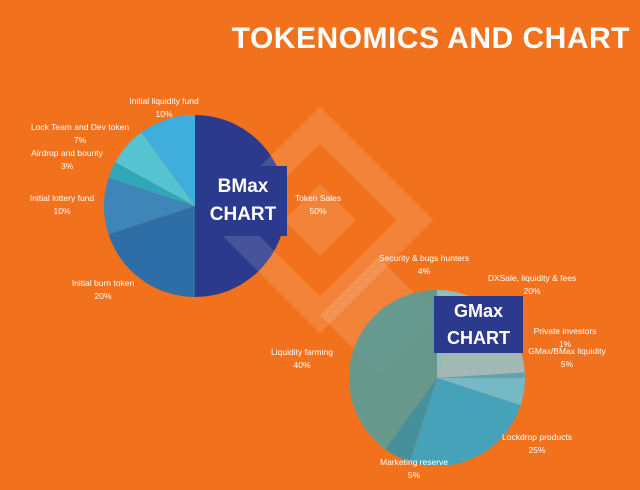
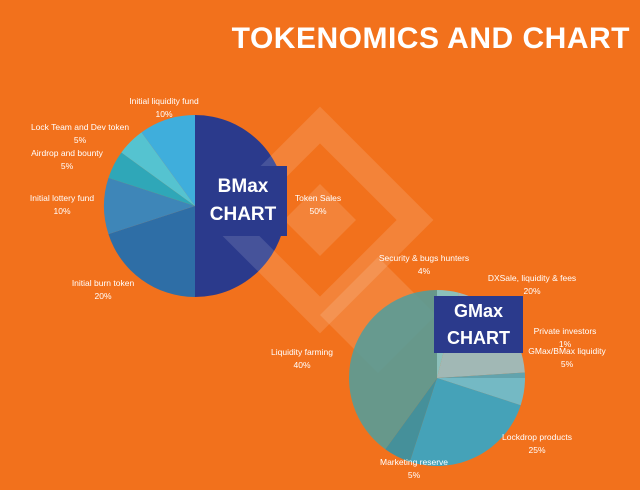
BMax CHART/Airdrop and bounty: 3% -> 5%
BMax CHART/Lock Team and Dev token: 7% -> 5%
